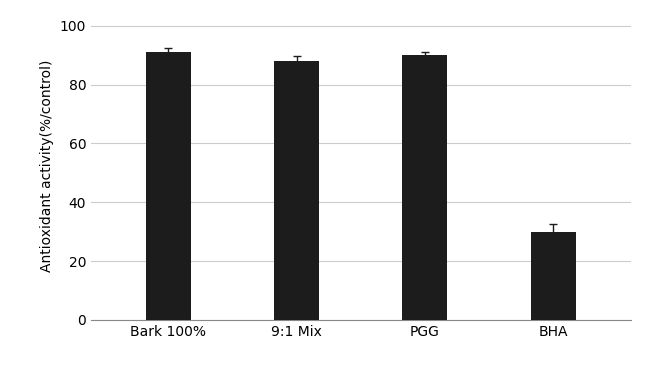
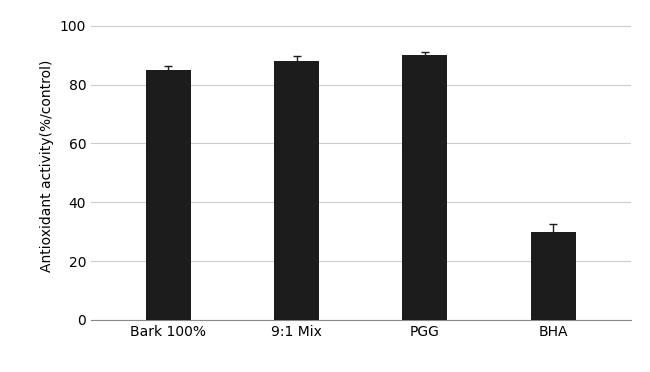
Bark 100%: 91 -> 85
